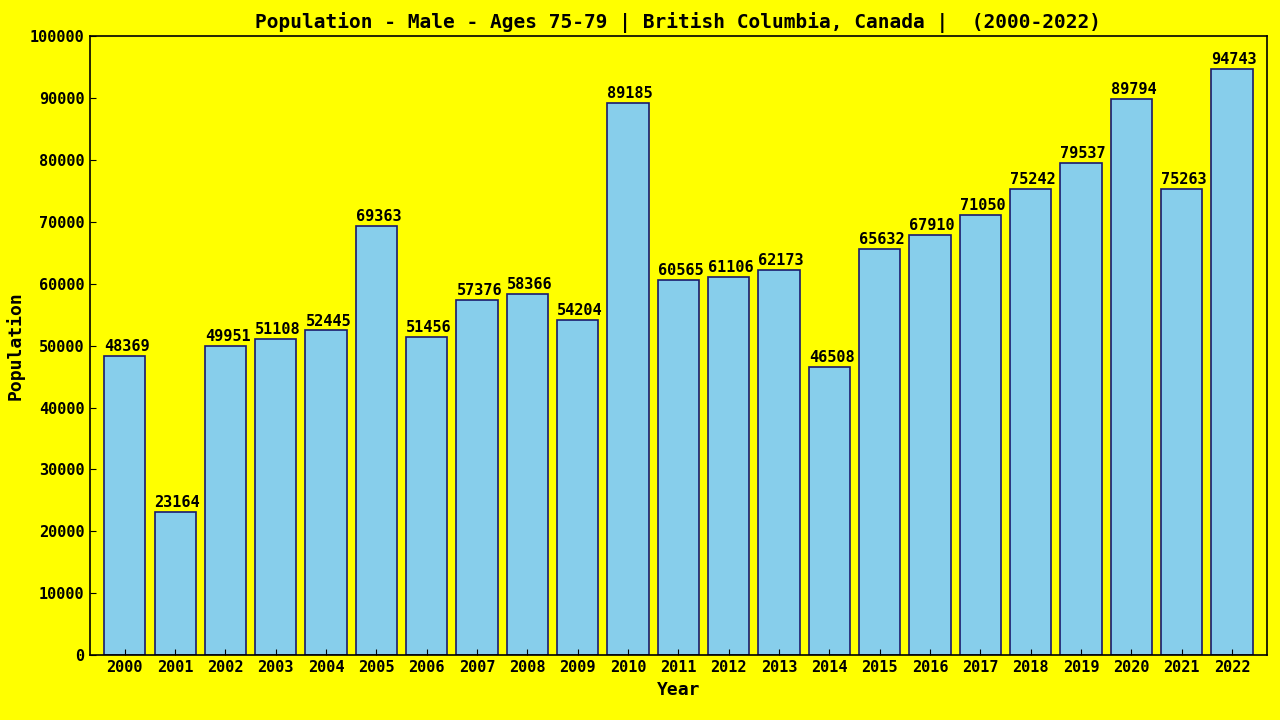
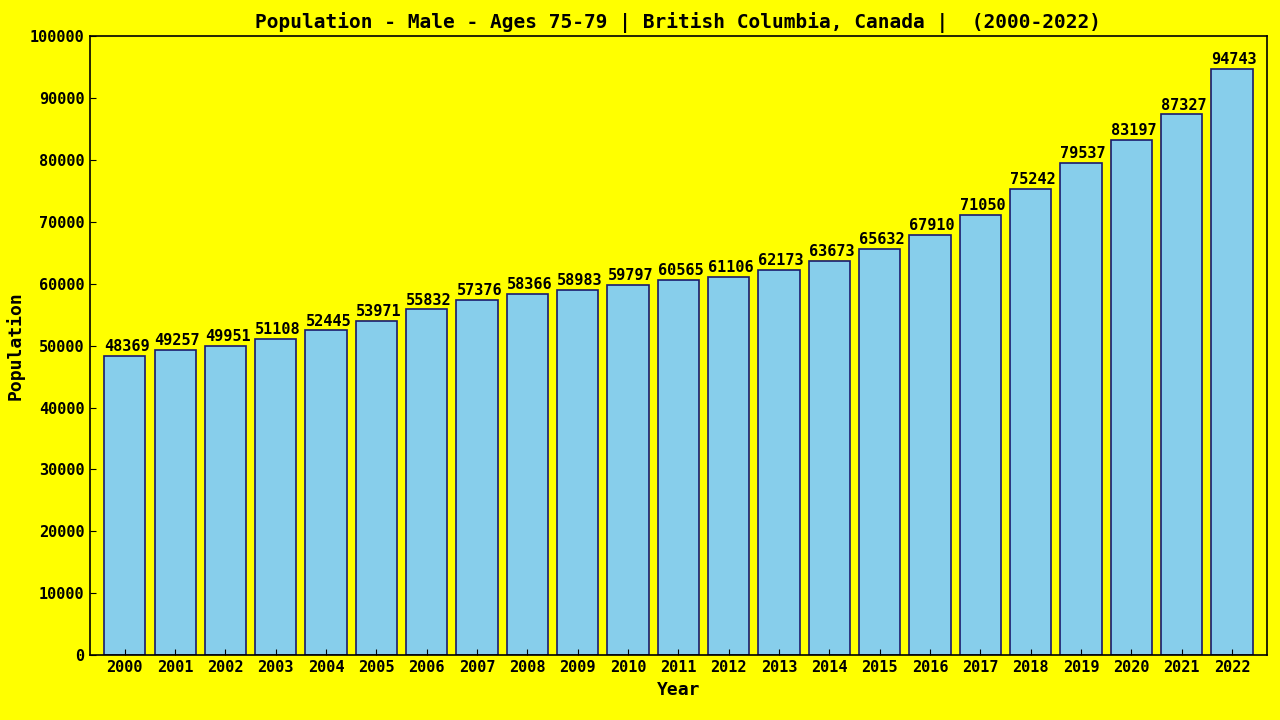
2001: 23164 -> 49257
2005: 69363 -> 53971
2006: 51456 -> 55832
2009: 54204 -> 58983
2010: 89185 -> 59797
2014: 46508 -> 63673
2020: 89794 -> 83197
2021: 75263 -> 87327
